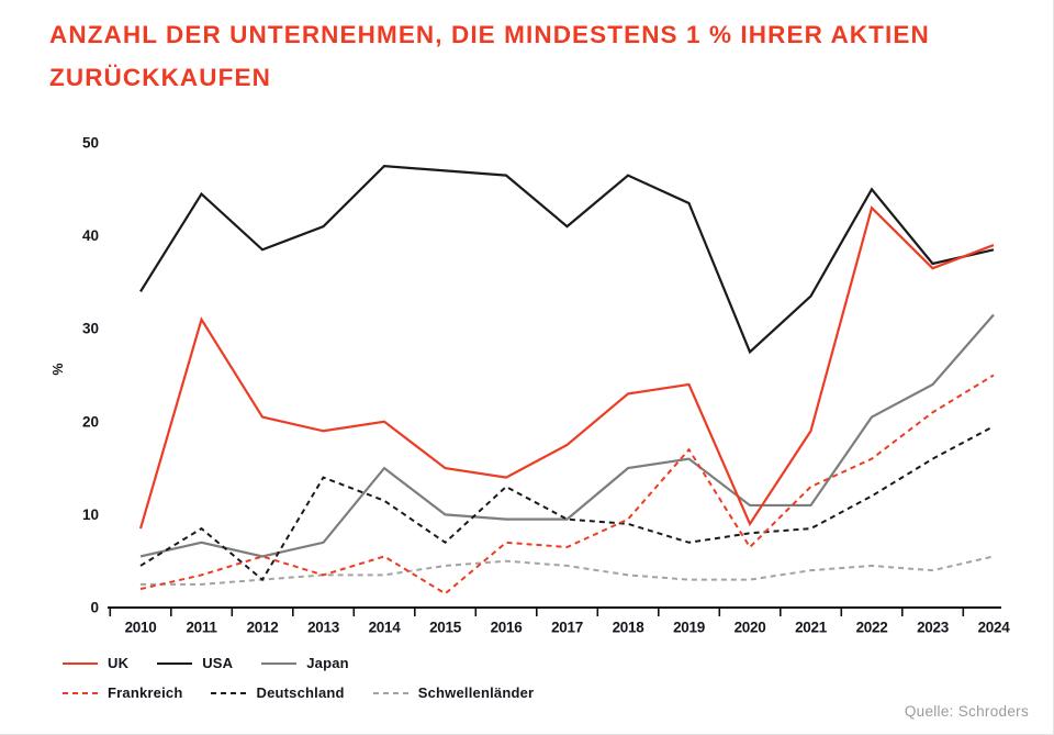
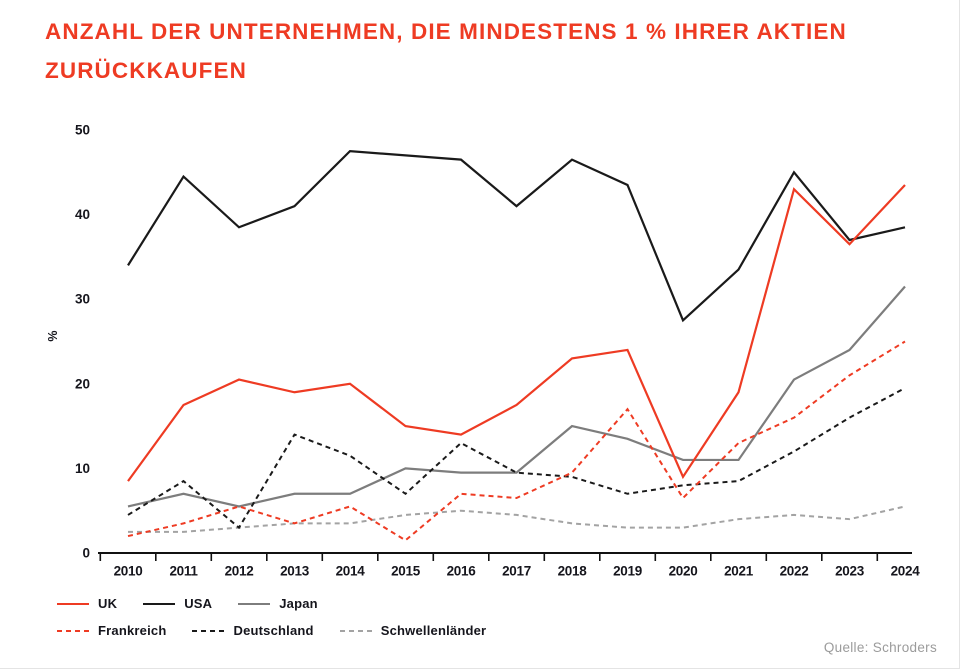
UK/2011: 31 -> 18
Japan/2014: 15 -> 7
Japan/2019: 16 -> 14
UK/2024: 39 -> 44
